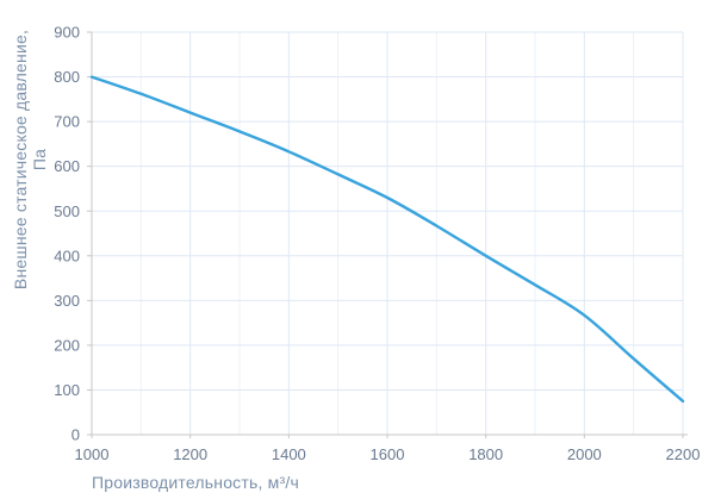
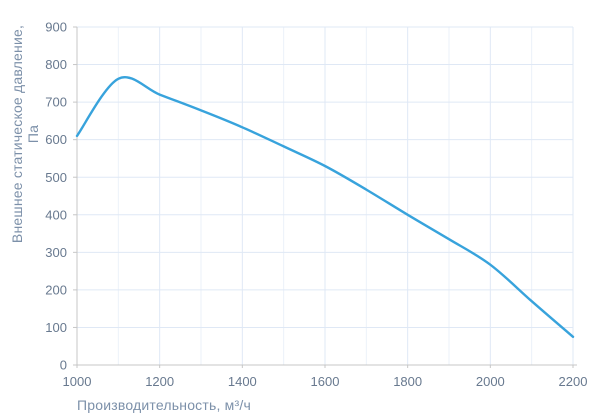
1000: 800 -> 610
